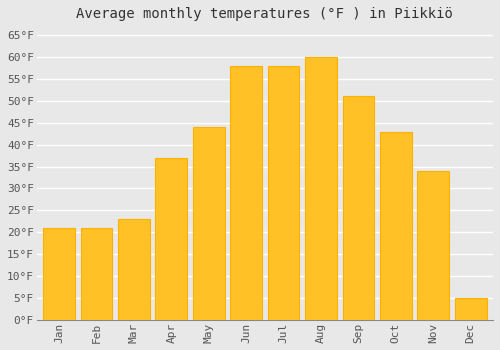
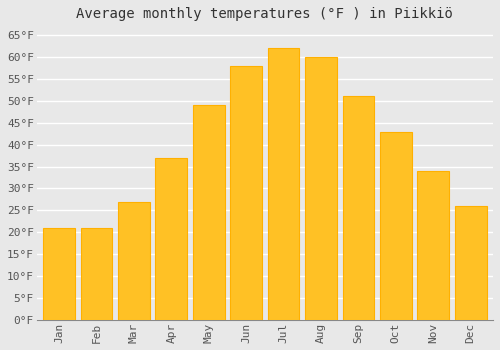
Mar: 23°F -> 27°F
May: 44°F -> 49°F
Jul: 58°F -> 62°F
Dec: 5°F -> 26°F
